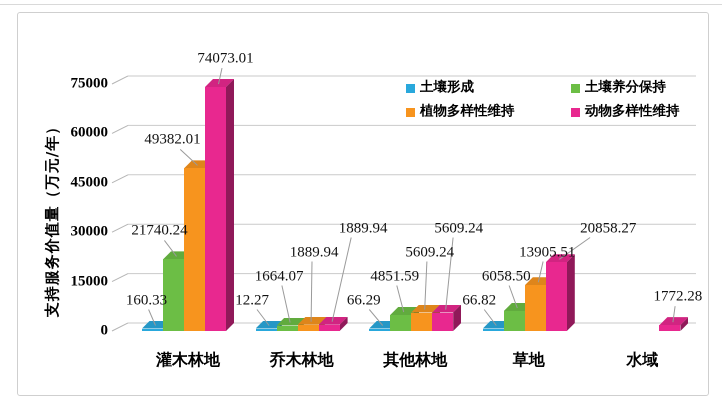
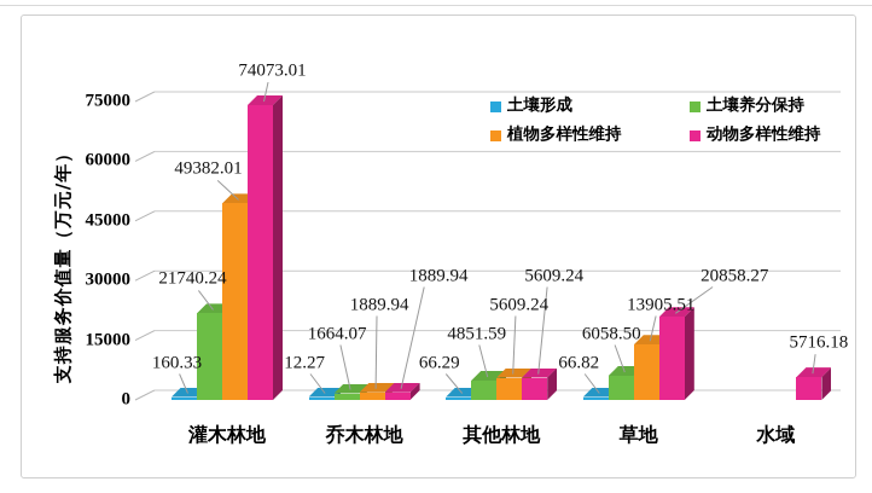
动物多样性维持/水域: 1772.28 -> 5716.18
